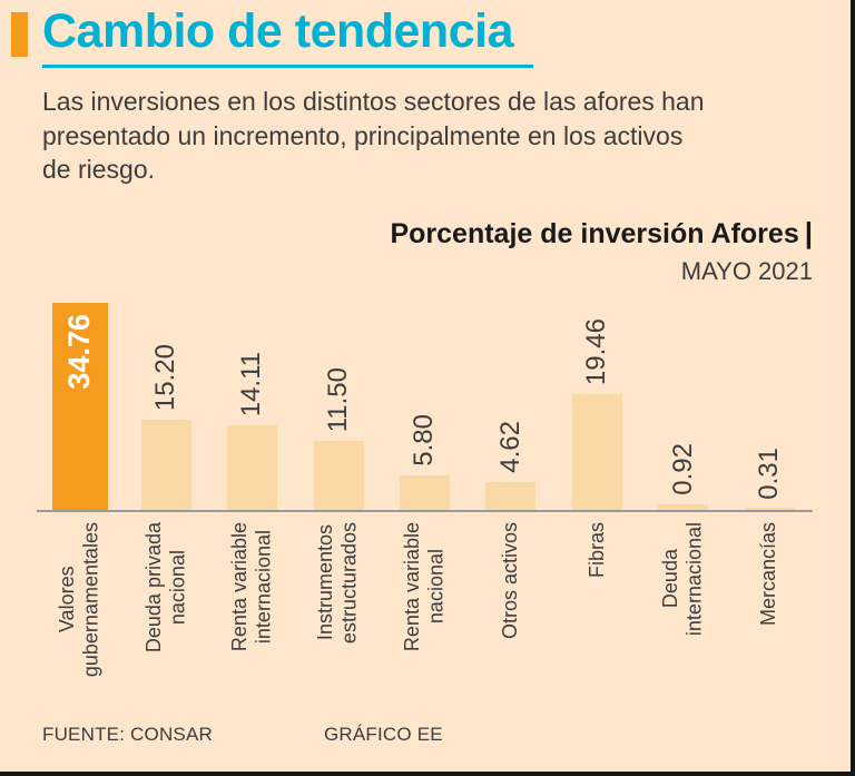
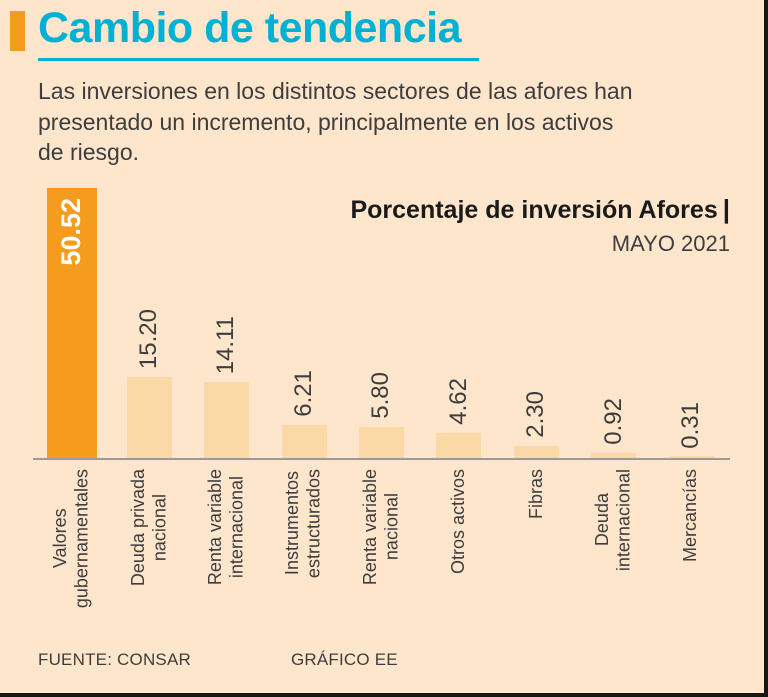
Valores gubernamentales: 34.76 -> 50.52
Instrumentos estructurados: 11.50 -> 6.21
Fibras: 19.46 -> 2.30
